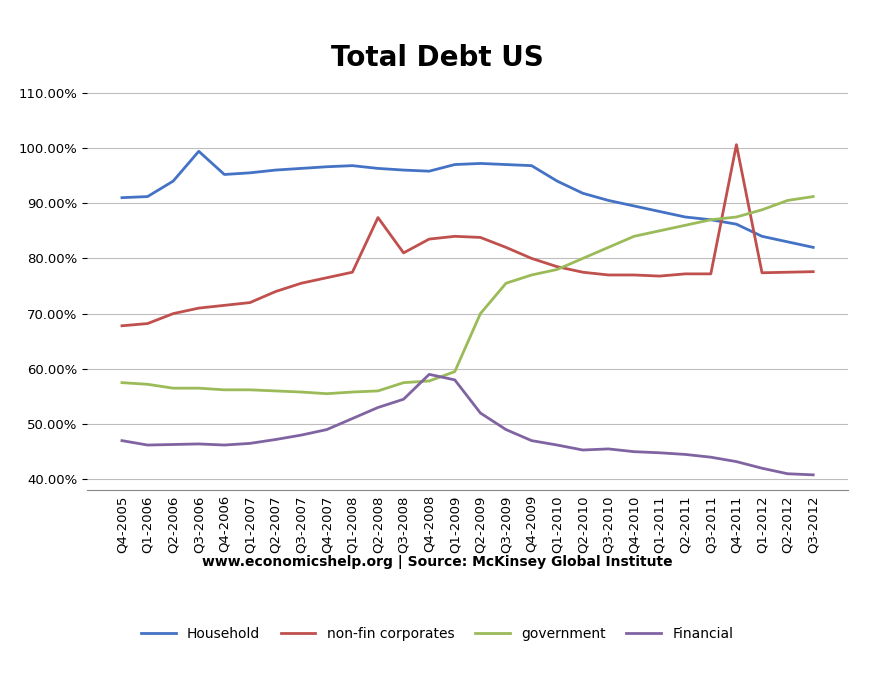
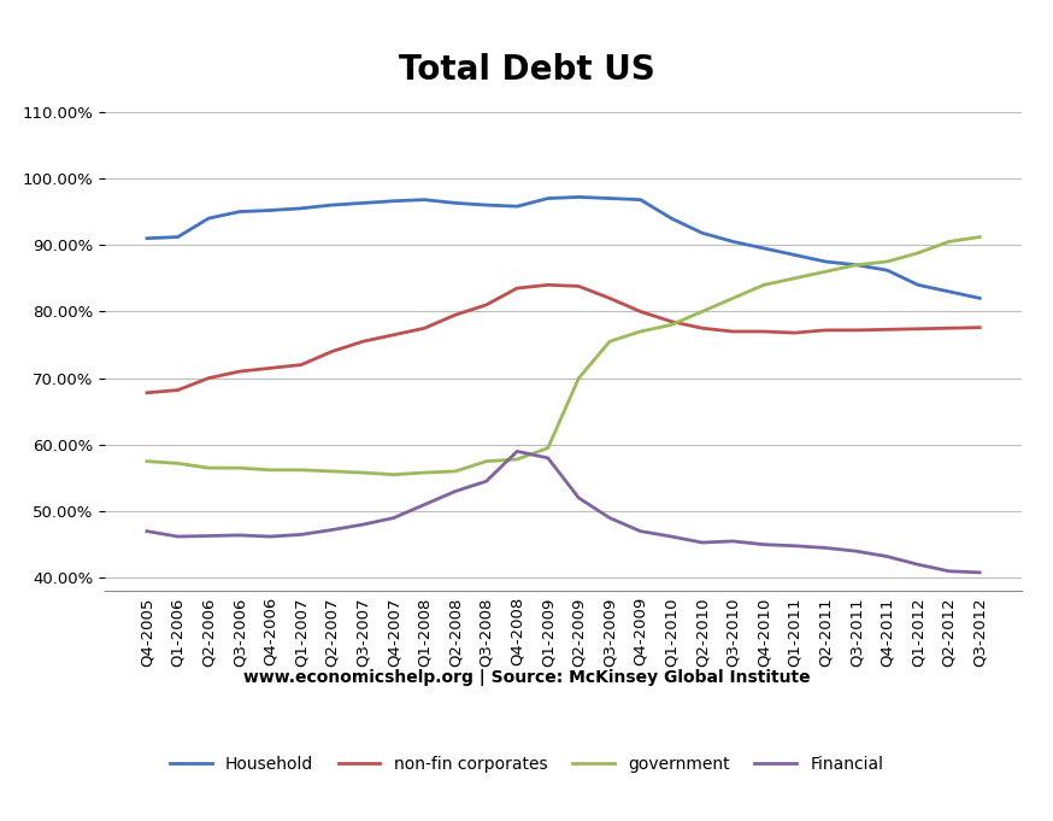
Household/Q3-2006: 99.4% -> 95.0%
non-fin corporates/Q2-2008: 87.4% -> 79.5%
non-fin corporates/Q4-2011: 100.6% -> 77.3%
